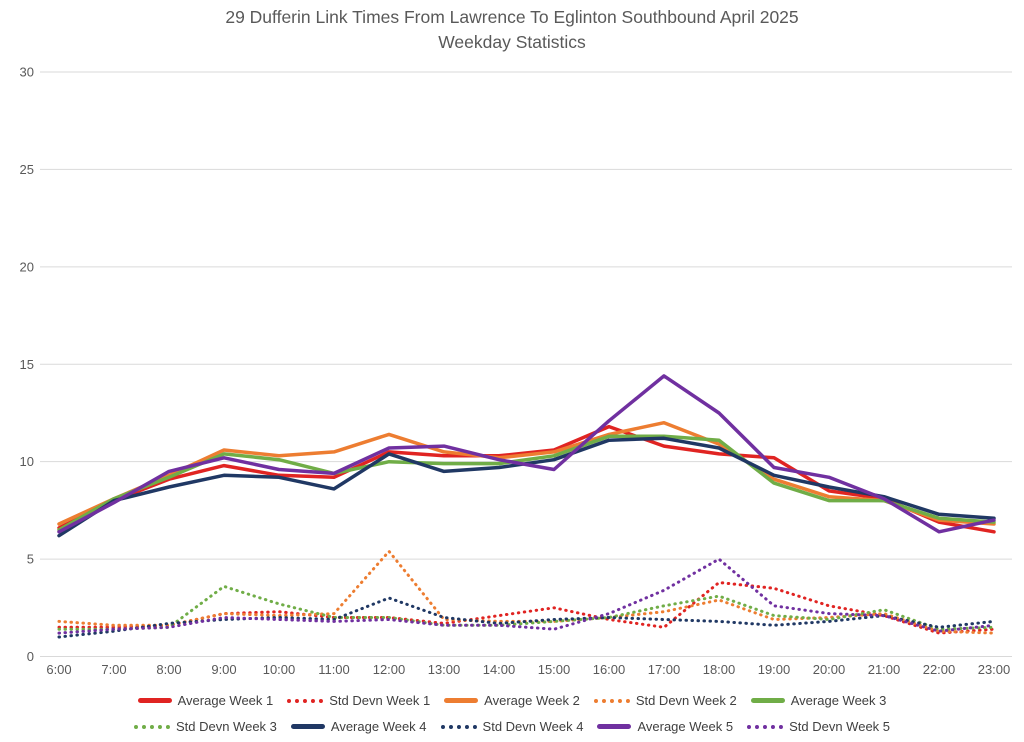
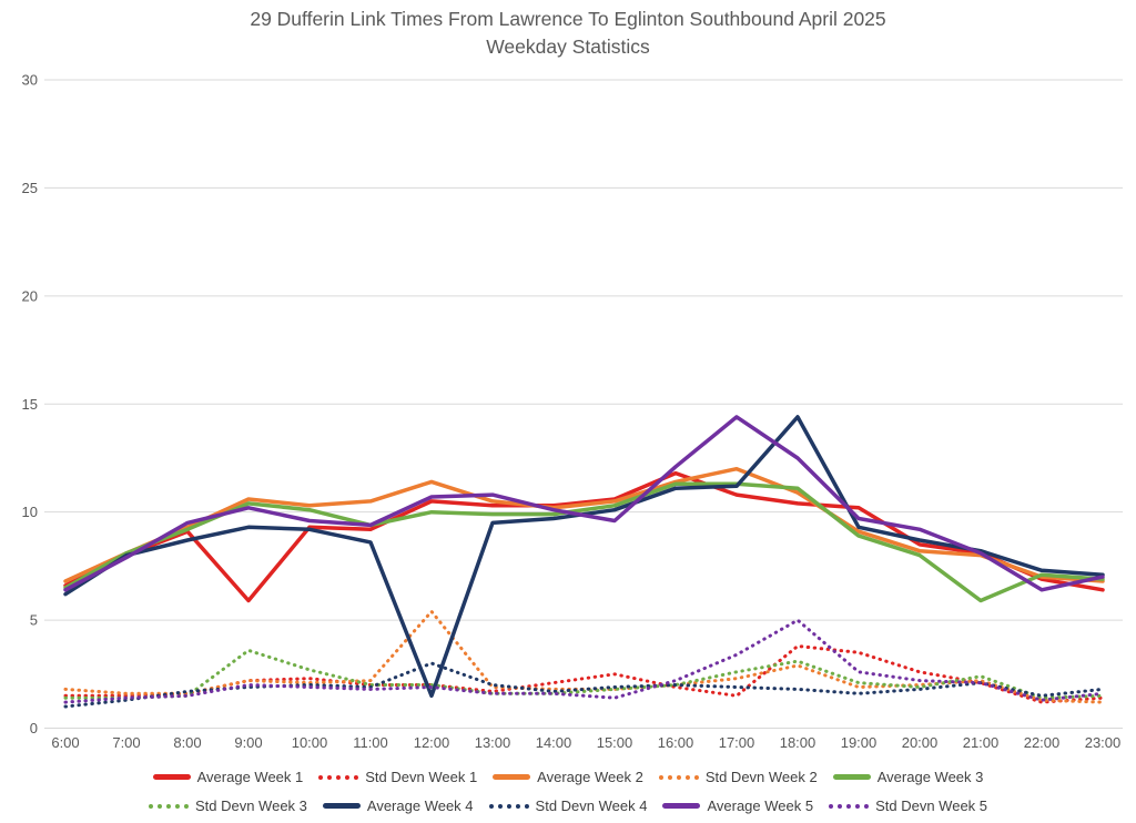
Average Week 1/9:00: 9.8 -> 5.9
Average Week 4/12:00: 10.4 -> 1.5
Average Week 4/18:00: 10.7 -> 14.4
Average Week 3/21:00: 8.0 -> 5.9
